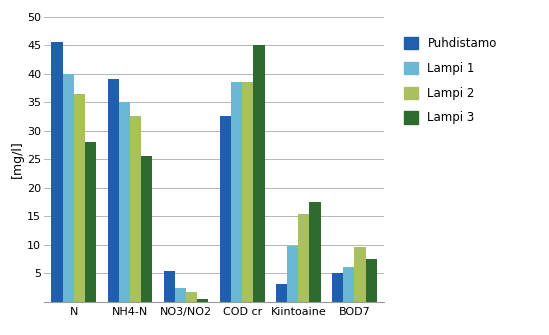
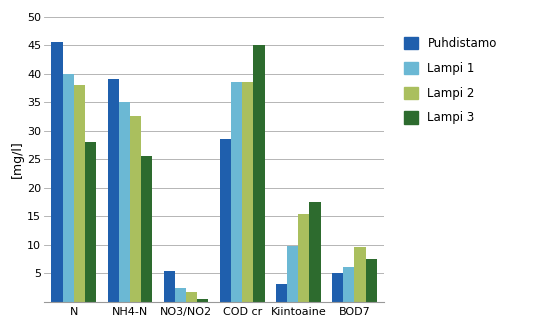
Lampi 2/N: 36.5 -> 38.0
Puhdistamo/COD cr: 32.5 -> 28.6
